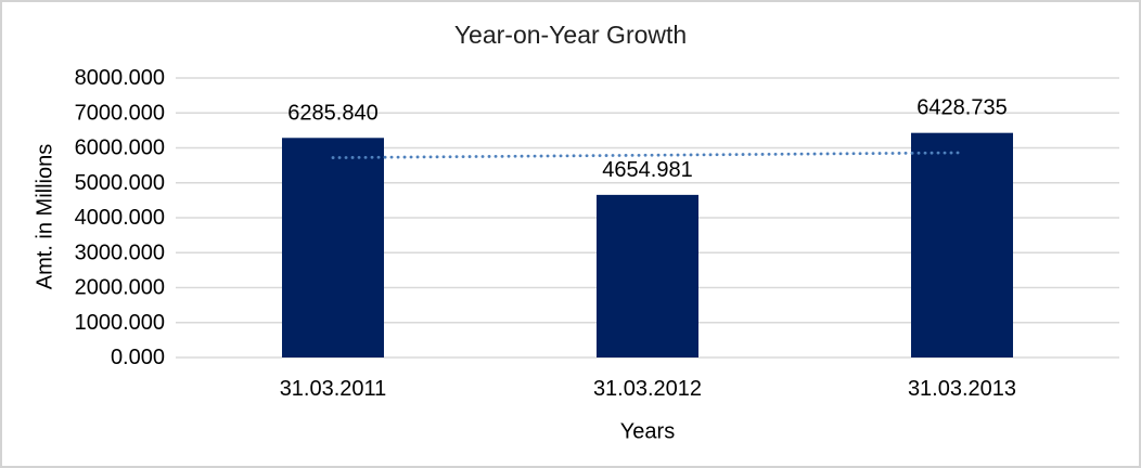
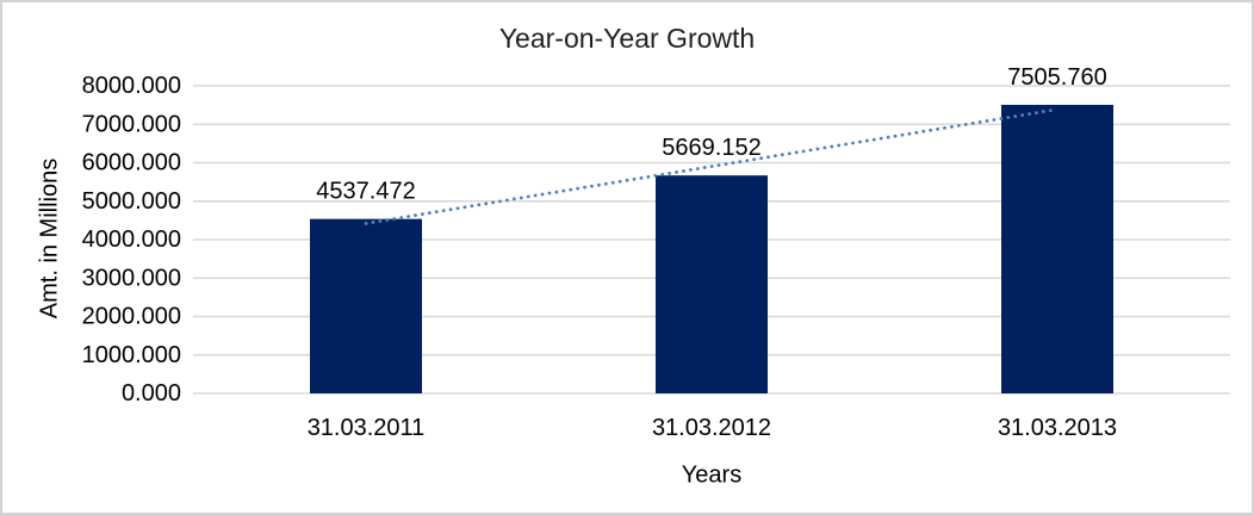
31.03.2011: 6285.840 -> 4537.472
31.03.2012: 4654.981 -> 5669.152
31.03.2013: 6428.735 -> 7505.760
